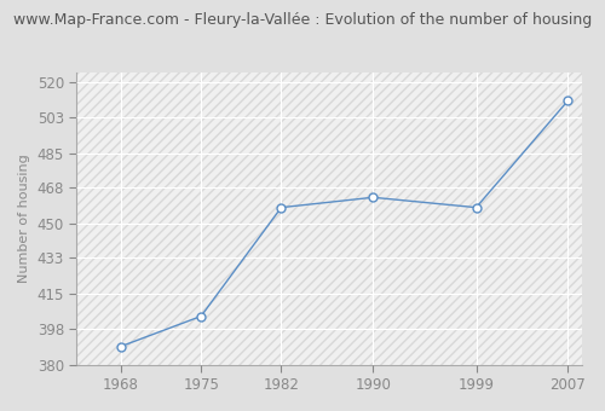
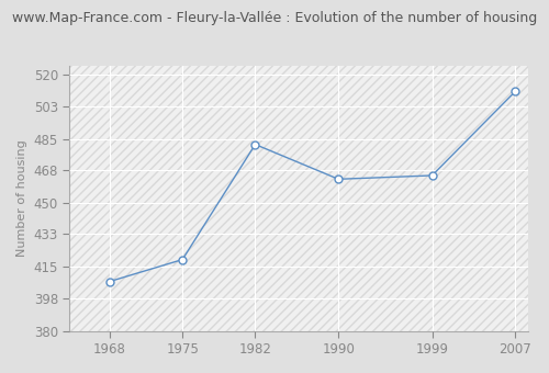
1968: 389 -> 407
1975: 404 -> 419
1982: 458 -> 482
1999: 458 -> 465
